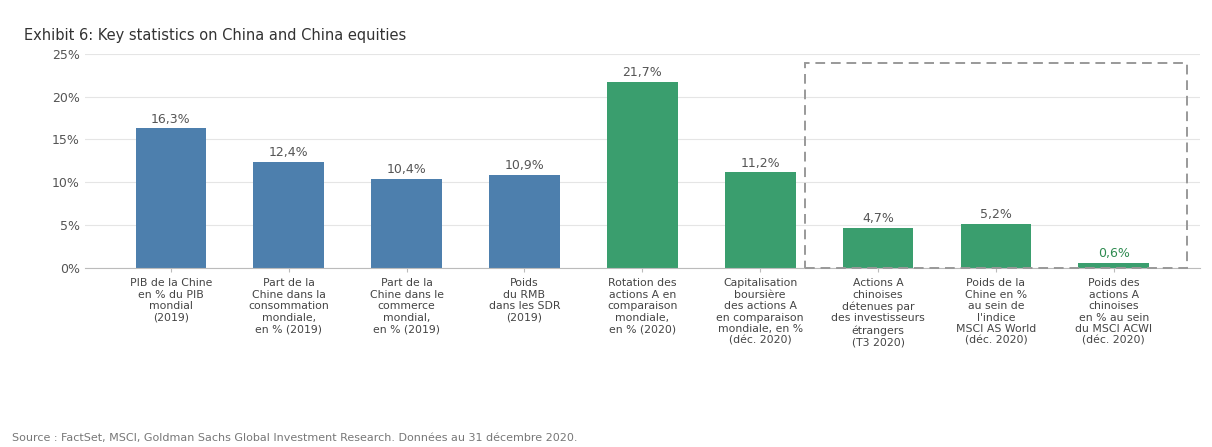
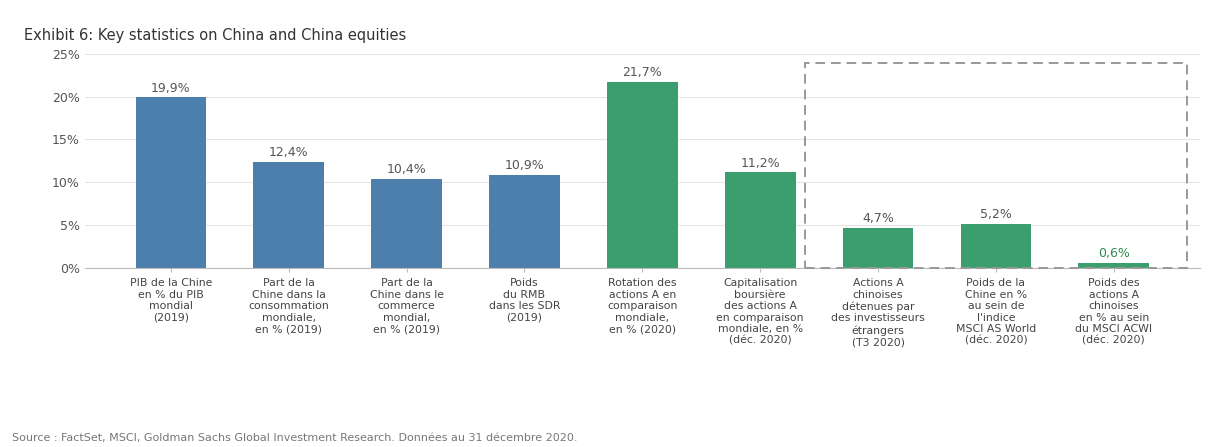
PIB de la Chine en % du PIB mondial (2019): 16,3% -> 19,9%
